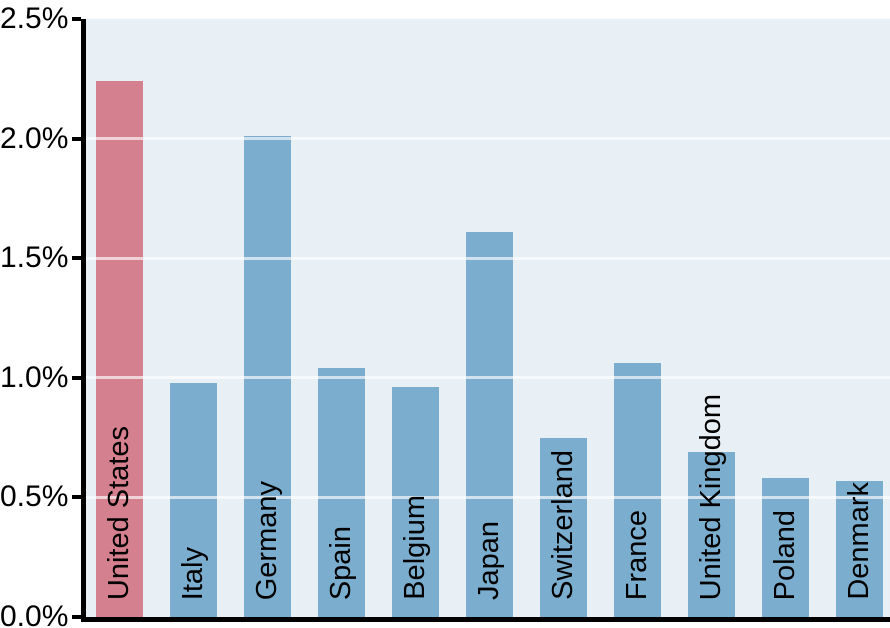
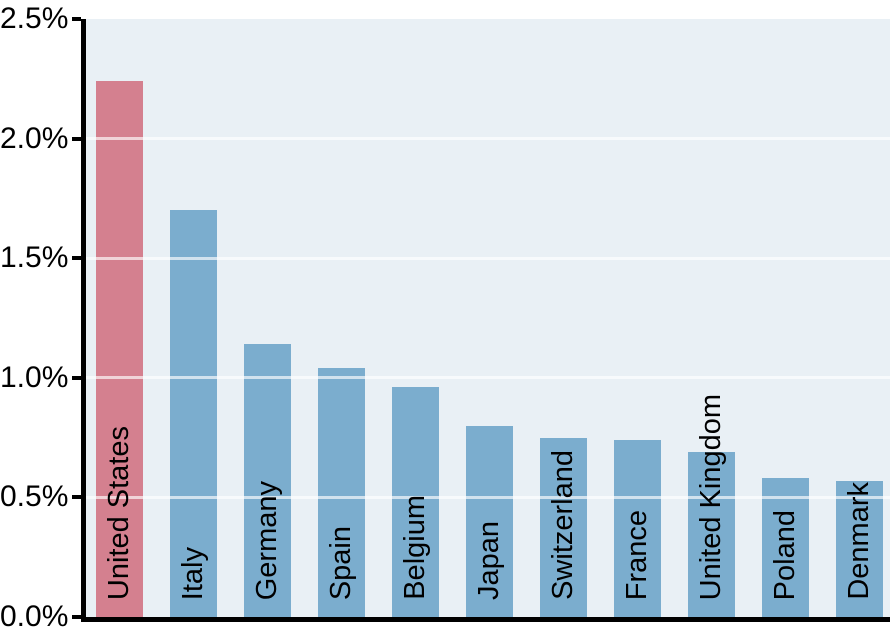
Italy: 0.98% -> 1.70%
Germany: 2.01% -> 1.14%
Japan: 1.61% -> 0.80%
France: 1.06% -> 0.74%
